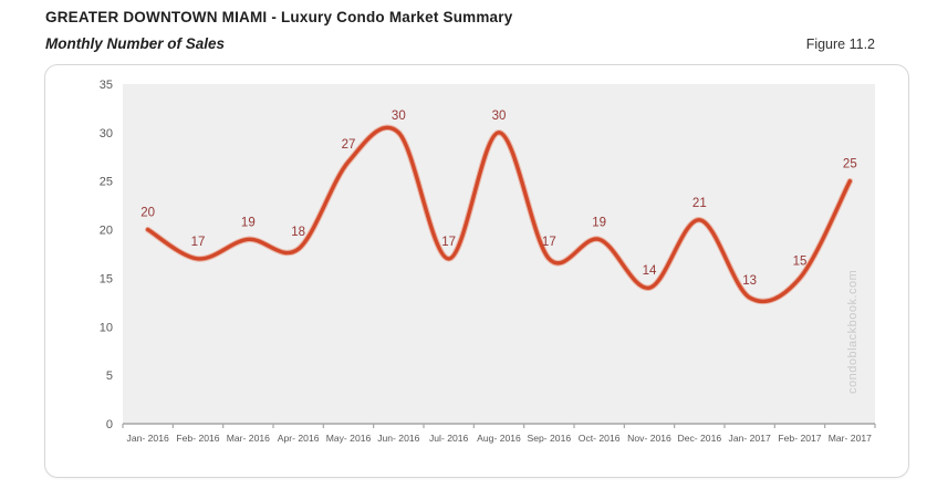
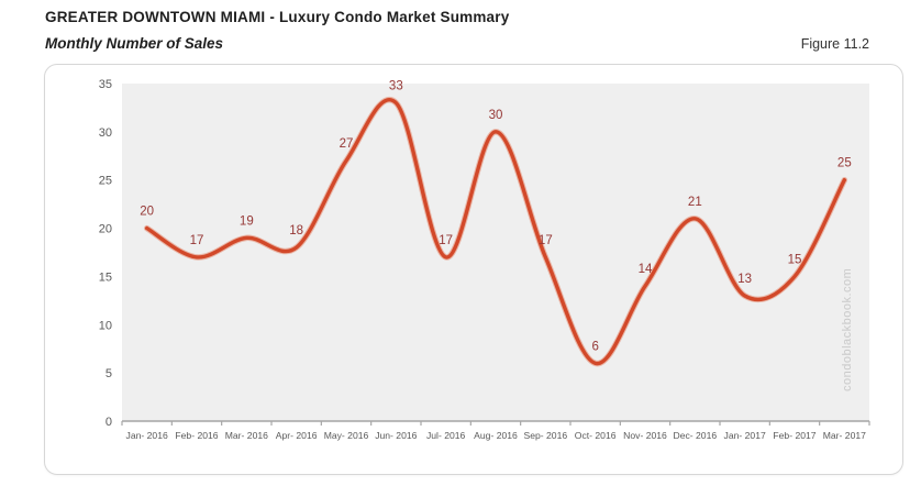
Jun- 2016: 30 -> 33
Oct- 2016: 19 -> 6
